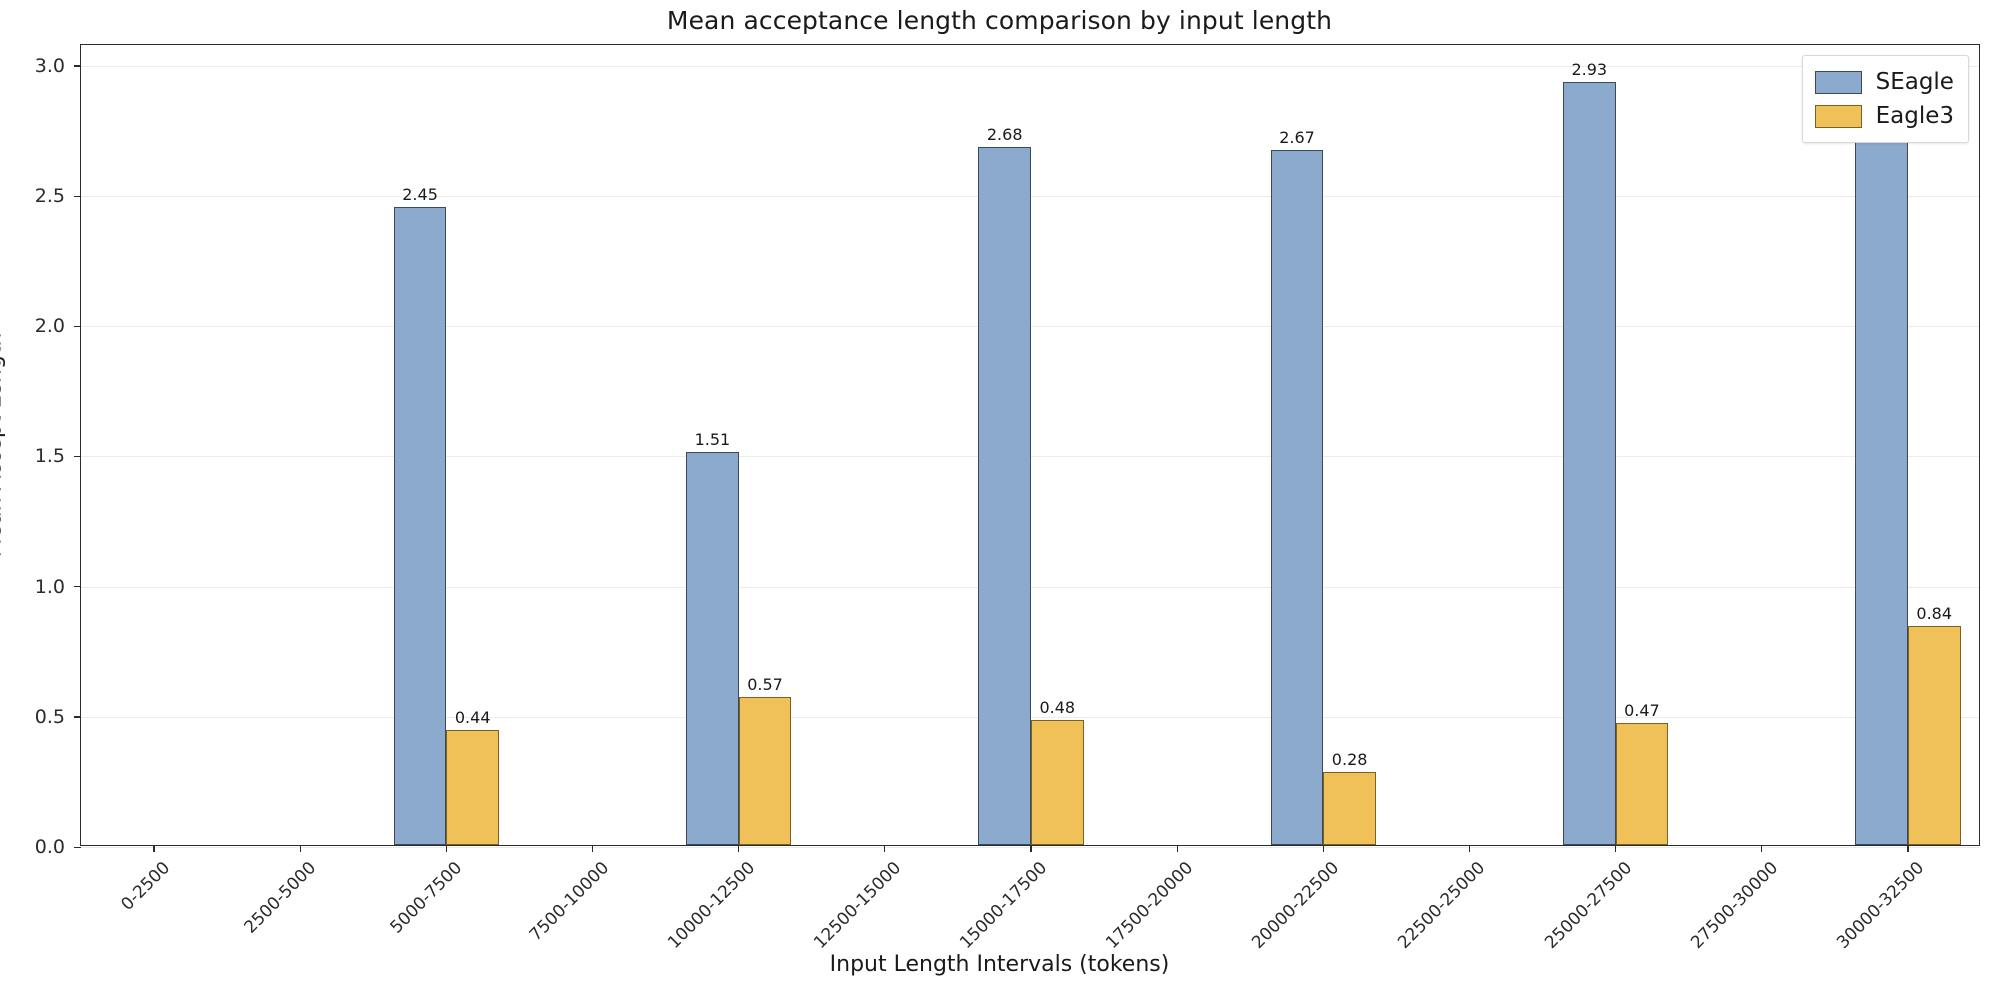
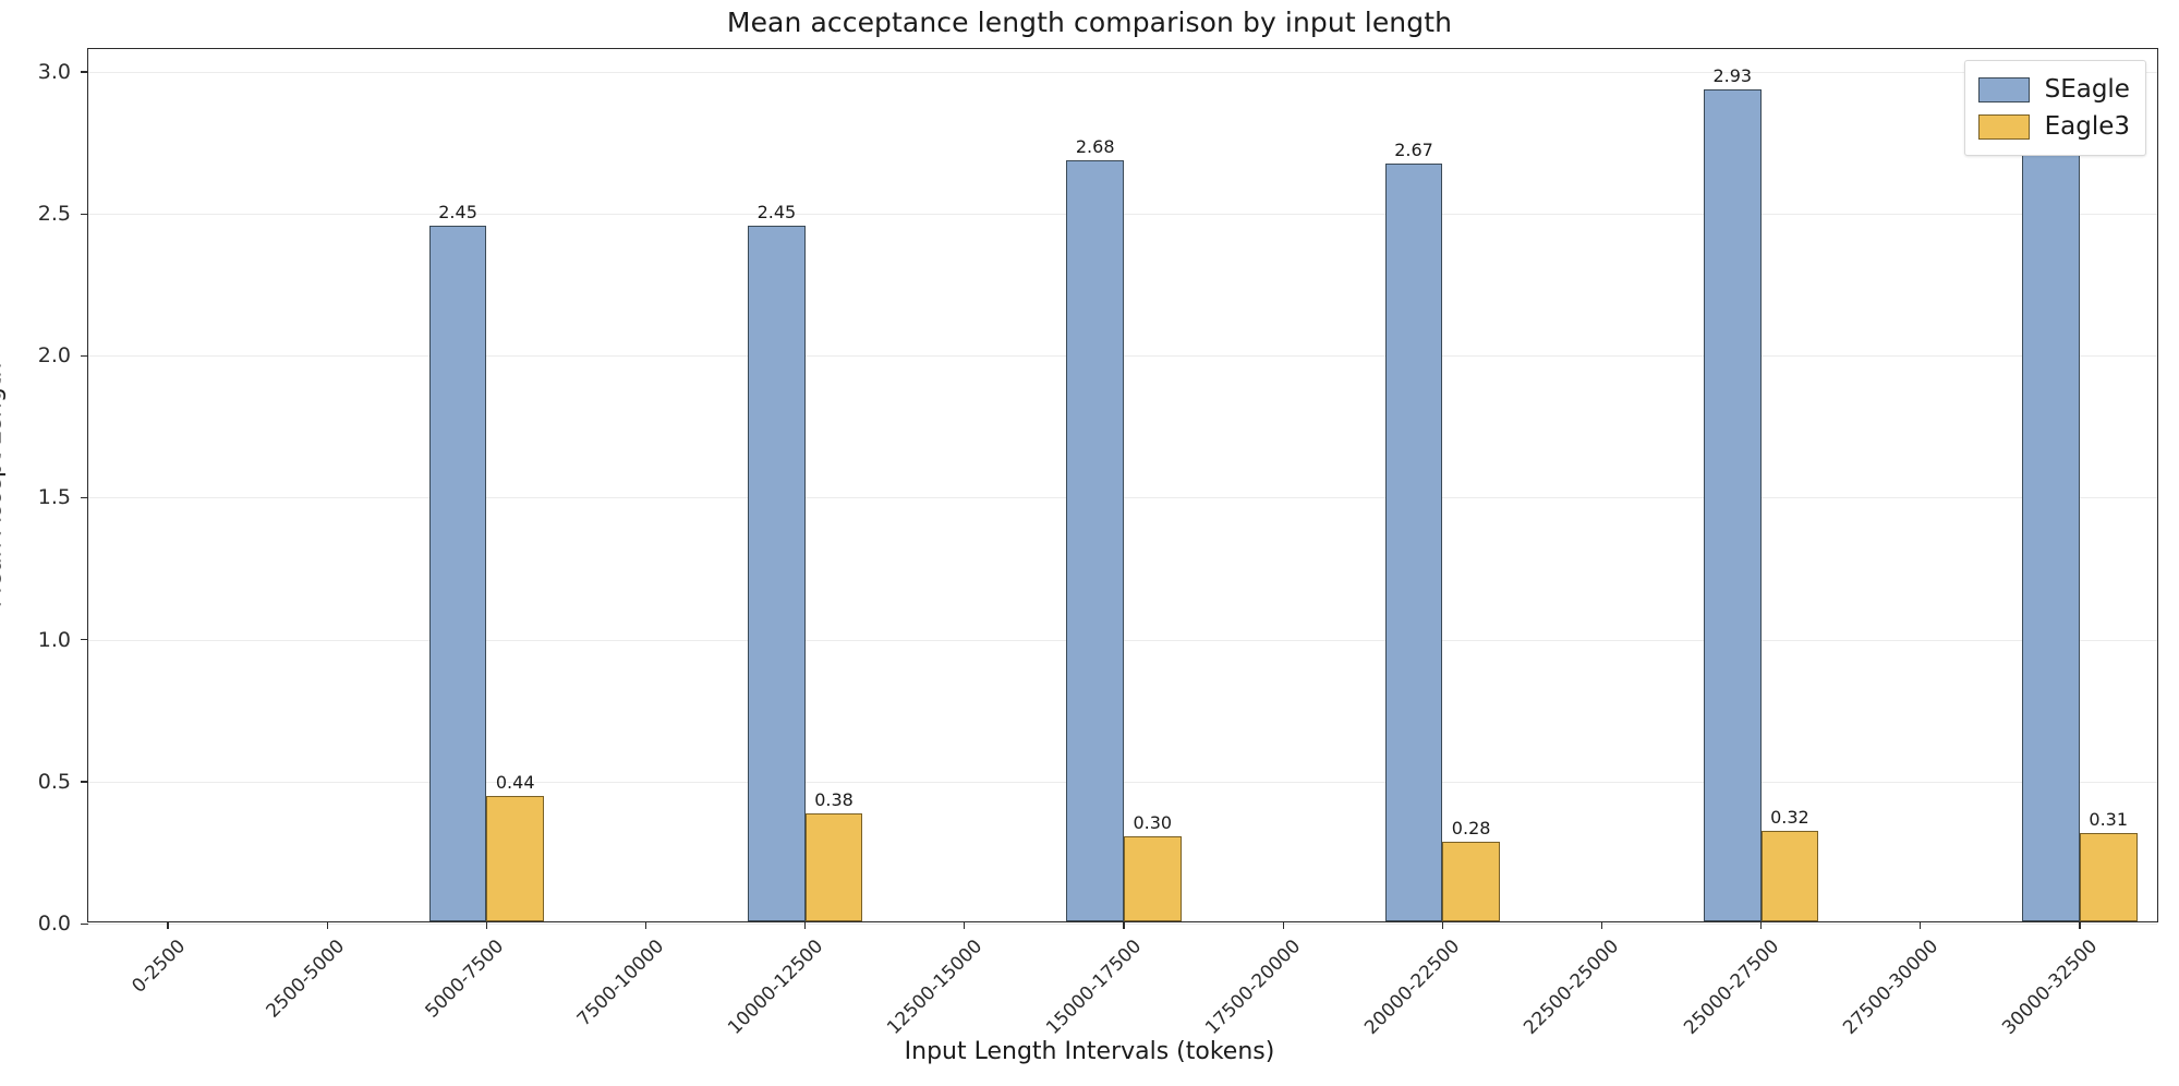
SEagle/10000-12500: 1.51 -> 2.45
Eagle3/10000-12500: 0.57 -> 0.38
Eagle3/15000-17500: 0.48 -> 0.30
Eagle3/25000-27500: 0.47 -> 0.32
Eagle3/30000-32500: 0.84 -> 0.31
